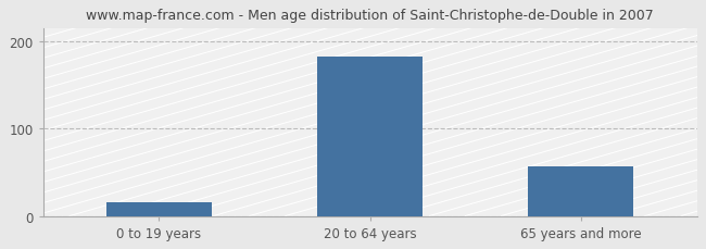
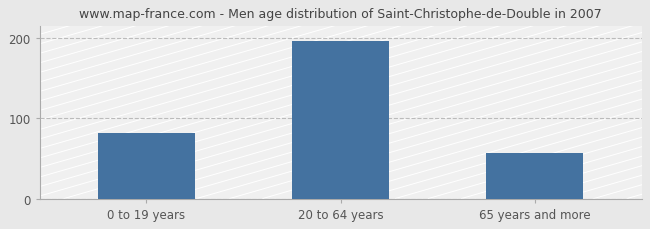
0 to 19 years: 16 -> 82
20 to 64 years: 182 -> 196
